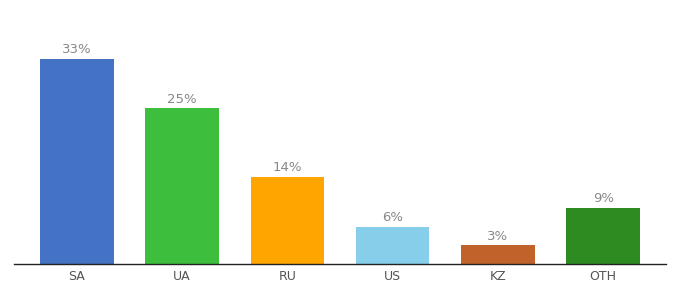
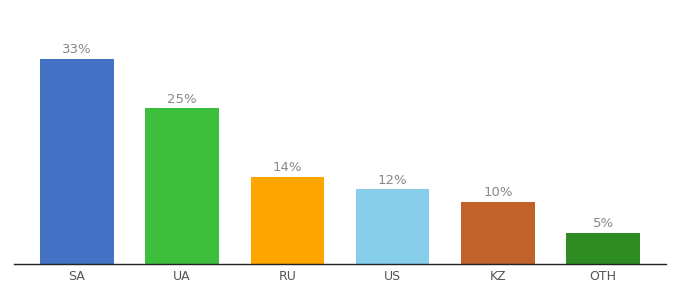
US: 6% -> 12%
KZ: 3% -> 10%
OTH: 9% -> 5%
